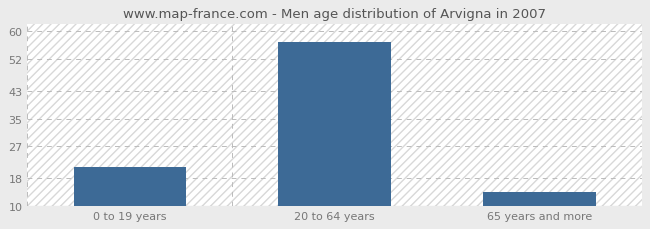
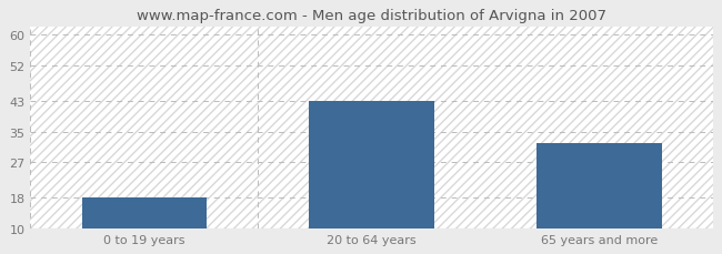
0 to 19 years: 21 -> 18
20 to 64 years: 57 -> 43
65 years and more: 14 -> 32
